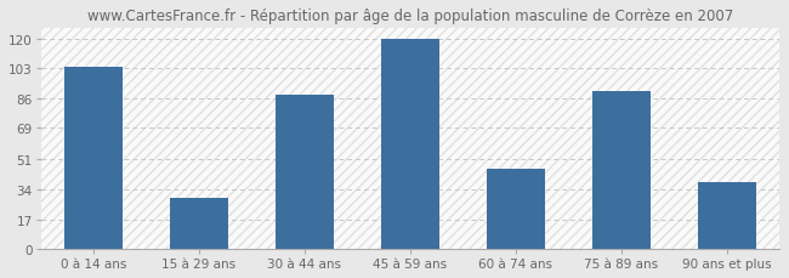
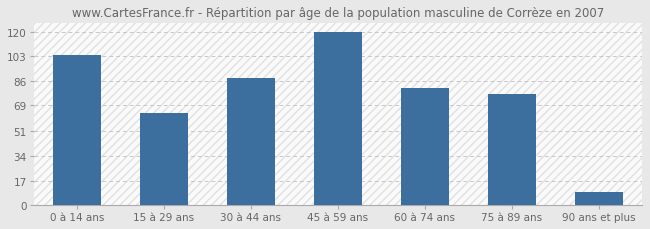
15 à 29 ans: 29 -> 64
60 à 74 ans: 46 -> 81
75 à 89 ans: 90 -> 77
90 ans et plus: 38 -> 9
